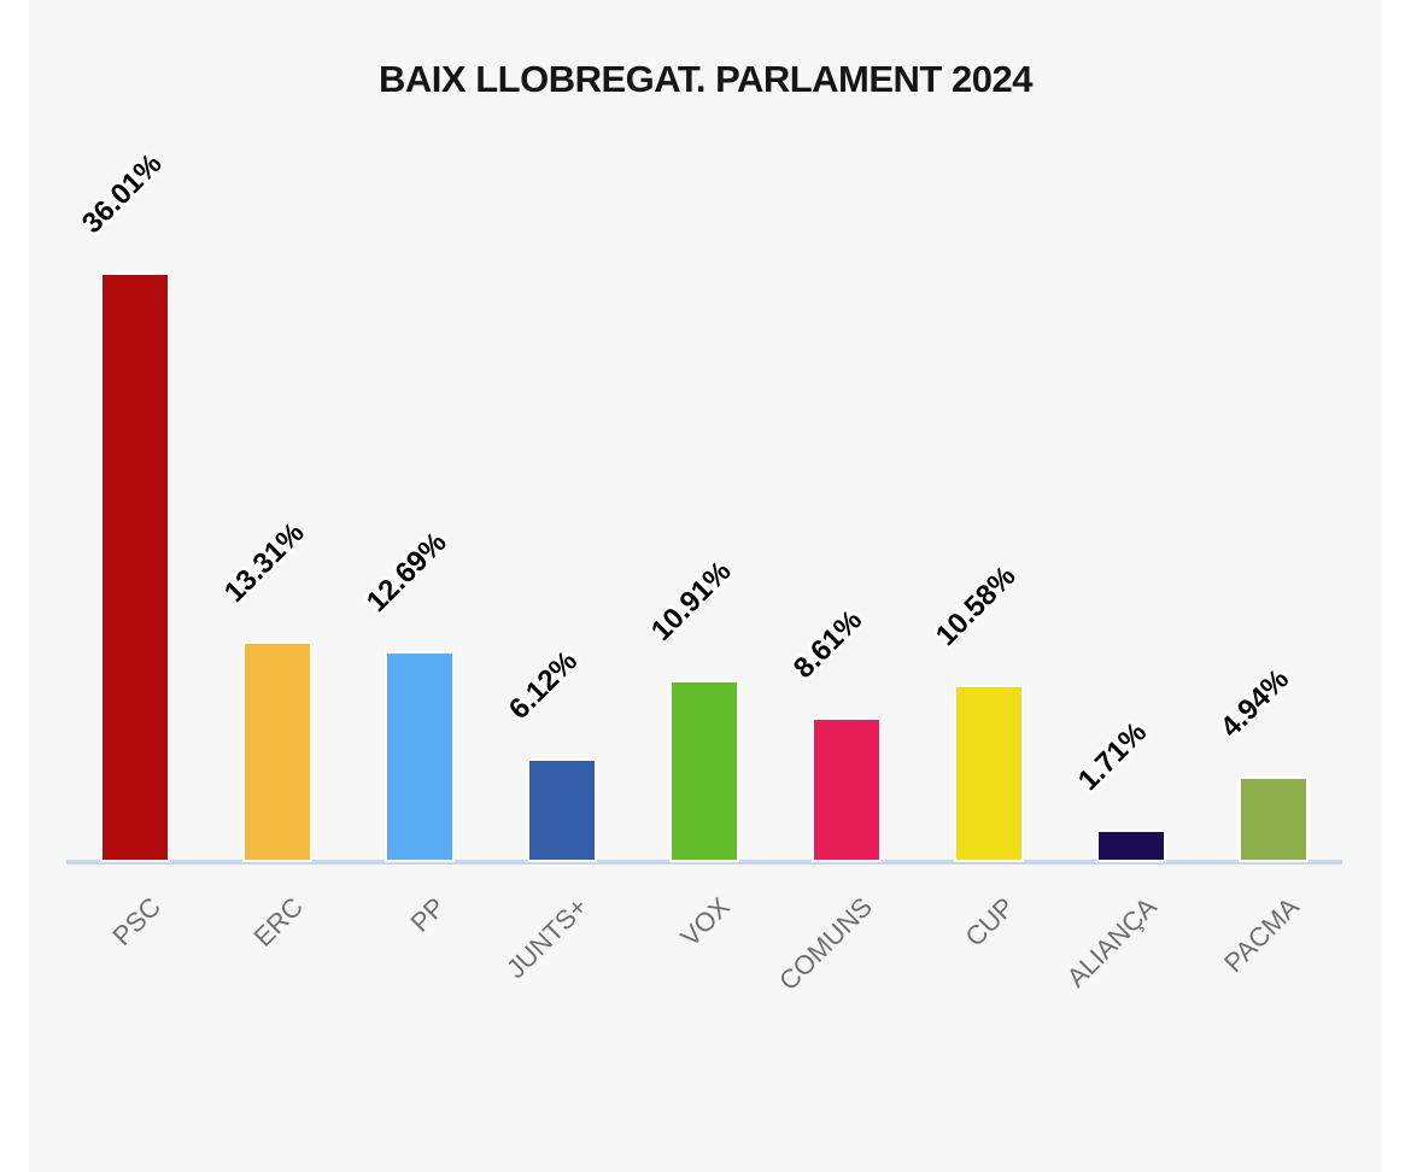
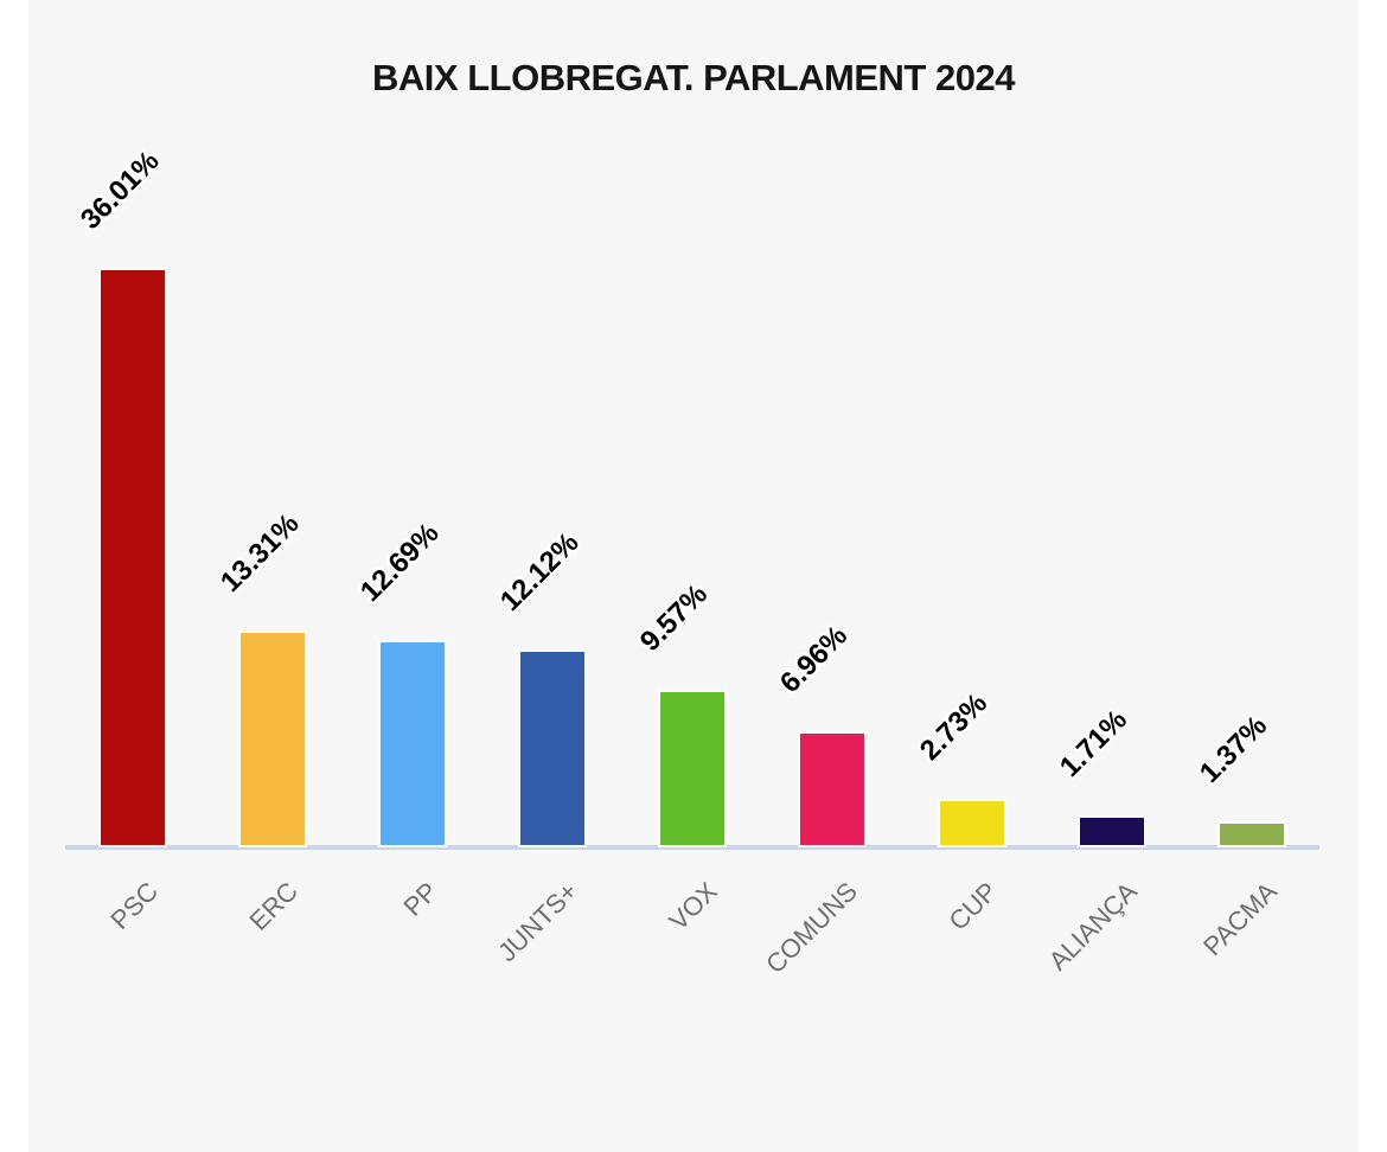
JUNTS+: 6.12% -> 12.12%
VOX: 10.91% -> 9.57%
COMUNS: 8.61% -> 6.96%
CUP: 10.58% -> 2.73%
PACMA: 4.94% -> 1.37%
